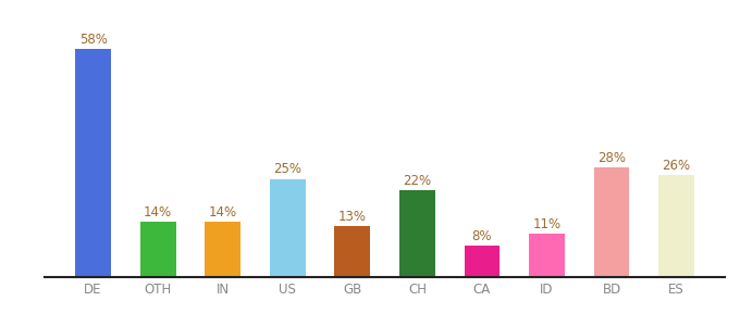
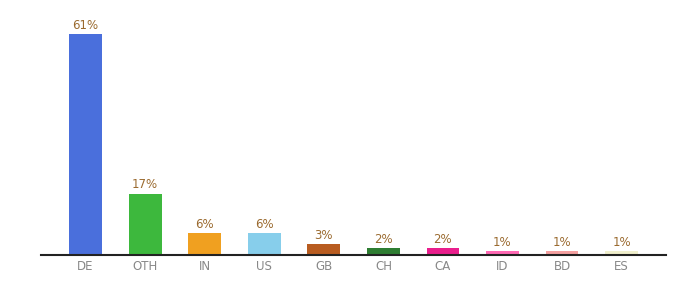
DE: 58% -> 61%
OTH: 14% -> 17%
IN: 14% -> 6%
US: 25% -> 6%
GB: 13% -> 3%
CH: 22% -> 2%
CA: 8% -> 2%
ID: 11% -> 1%
BD: 28% -> 1%
ES: 26% -> 1%
